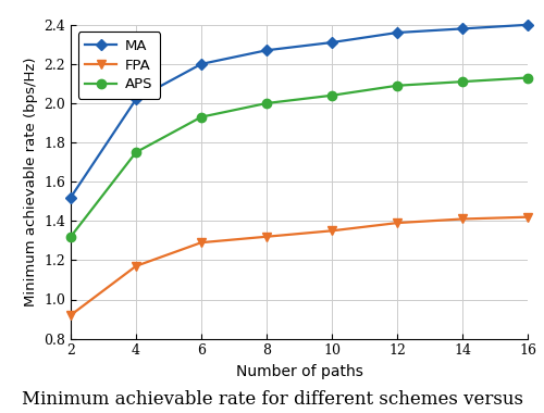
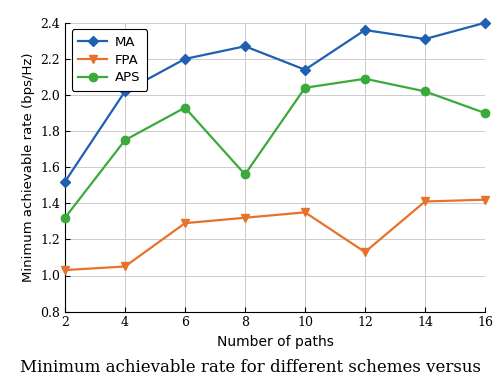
FPA/2: 0.92 -> 1.03
FPA/4: 1.17 -> 1.05
APS/8: 2.00 -> 1.56
MA/10: 2.31 -> 2.14
FPA/12: 1.39 -> 1.13
MA/14: 2.38 -> 2.31
APS/14: 2.11 -> 2.02
APS/16: 2.13 -> 1.90
